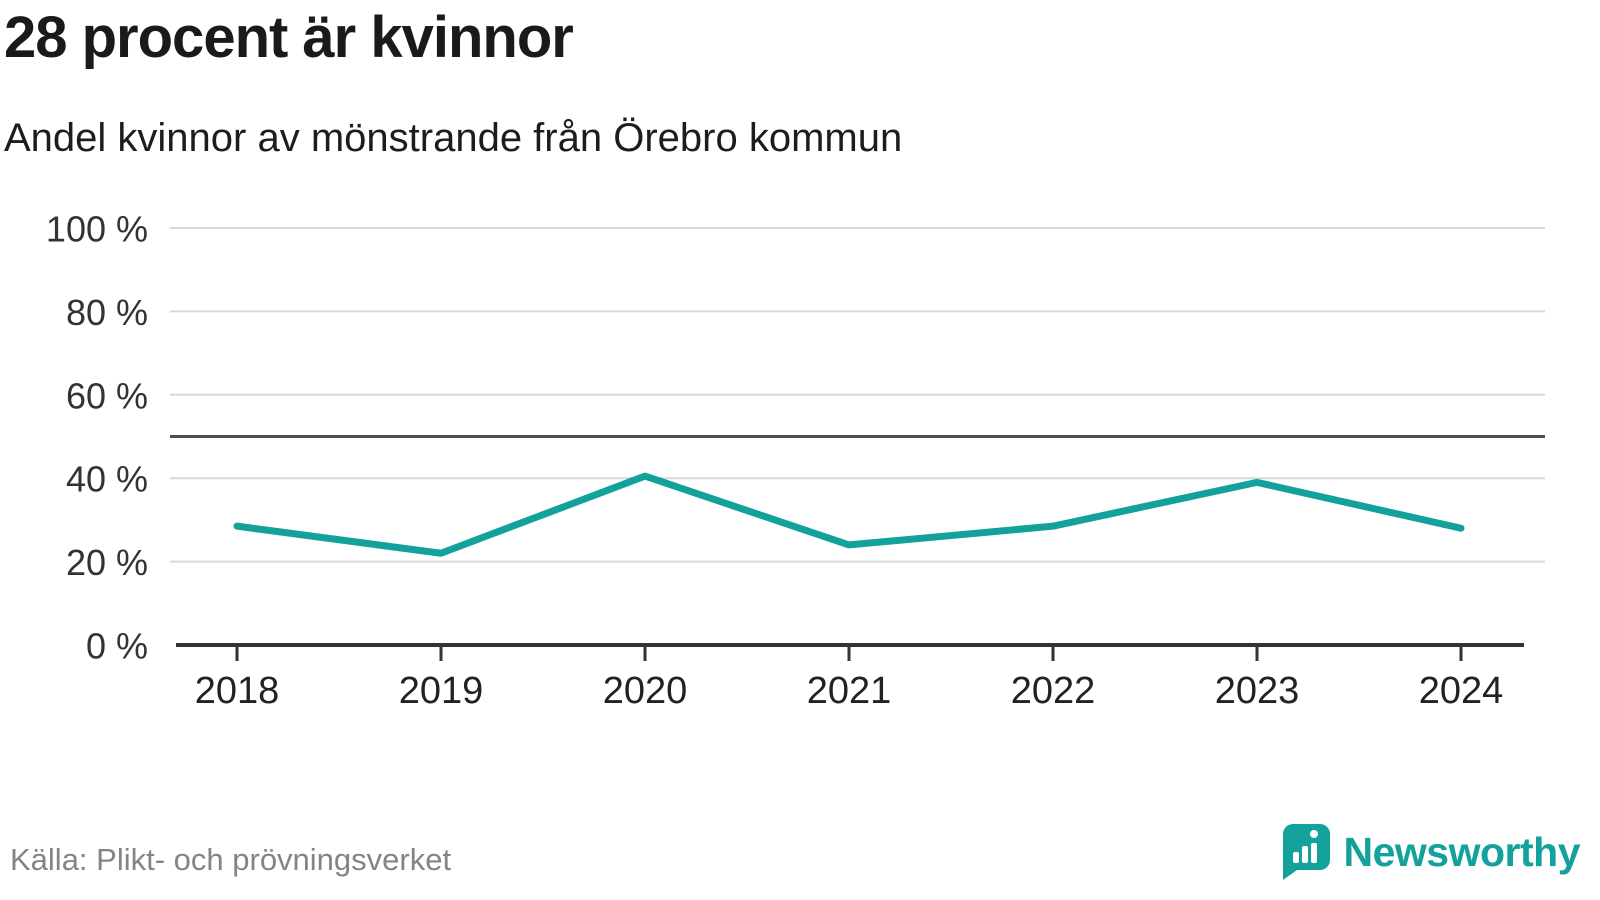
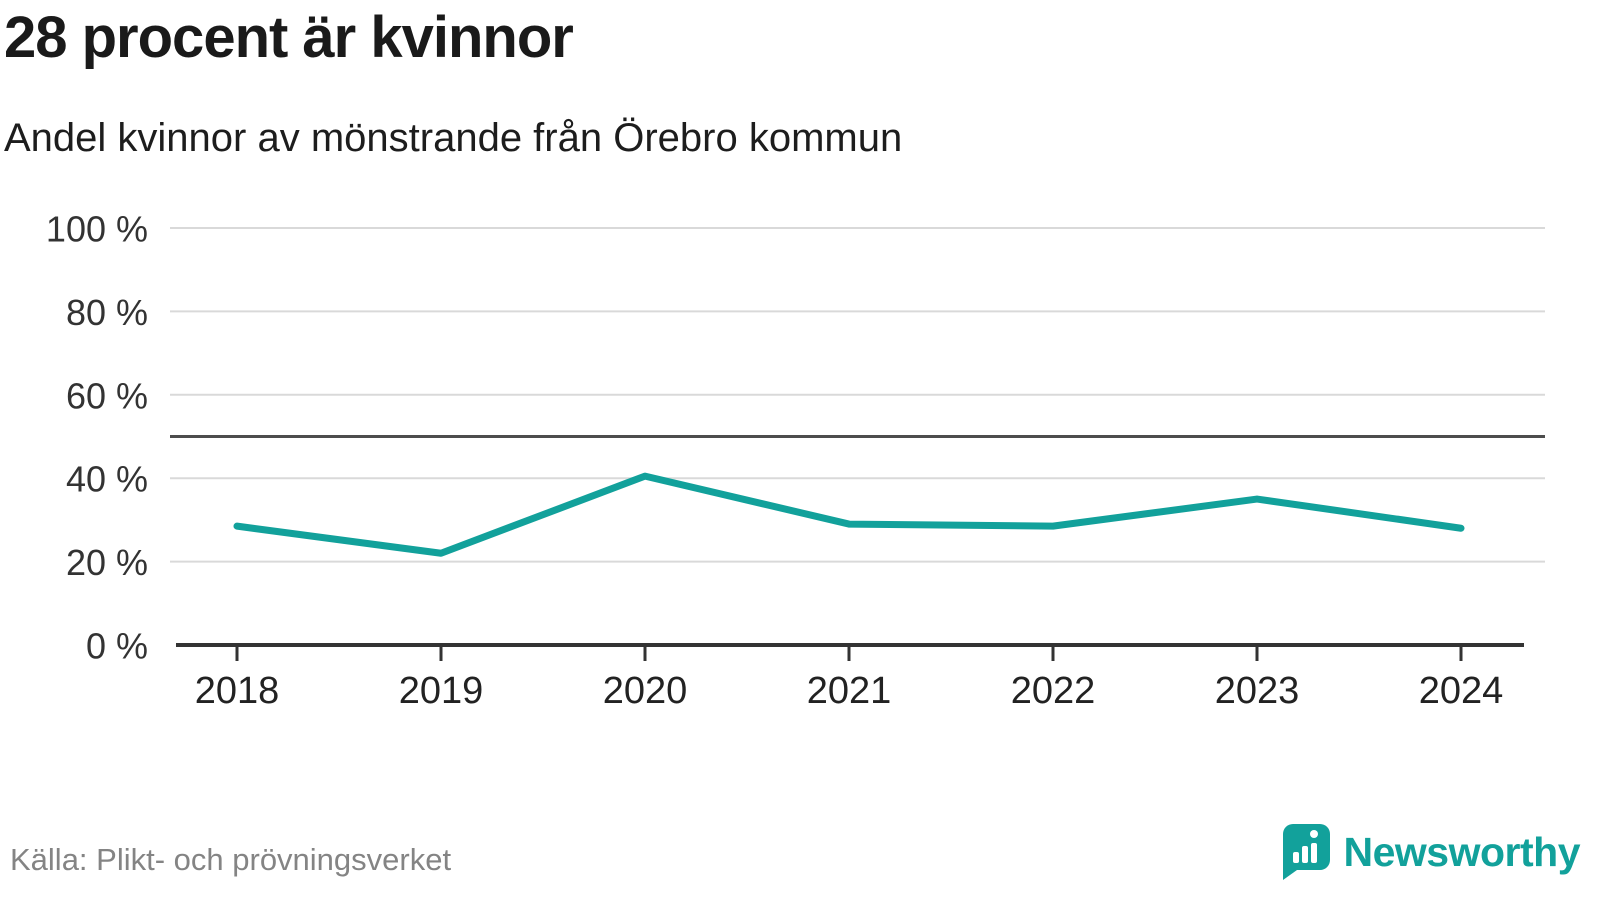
2021: 24% -> 29%
2023: 39% -> 35%
